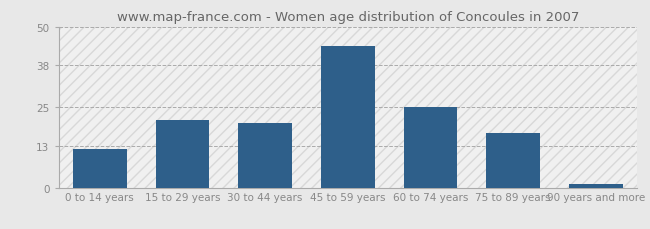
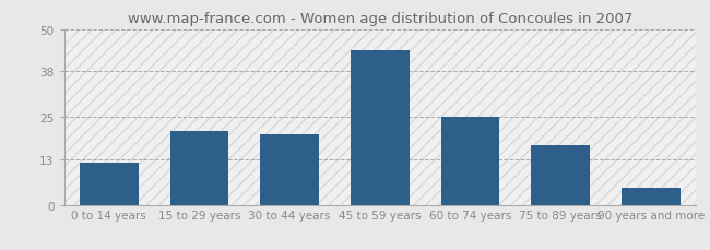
90 years and more: 1 -> 5
